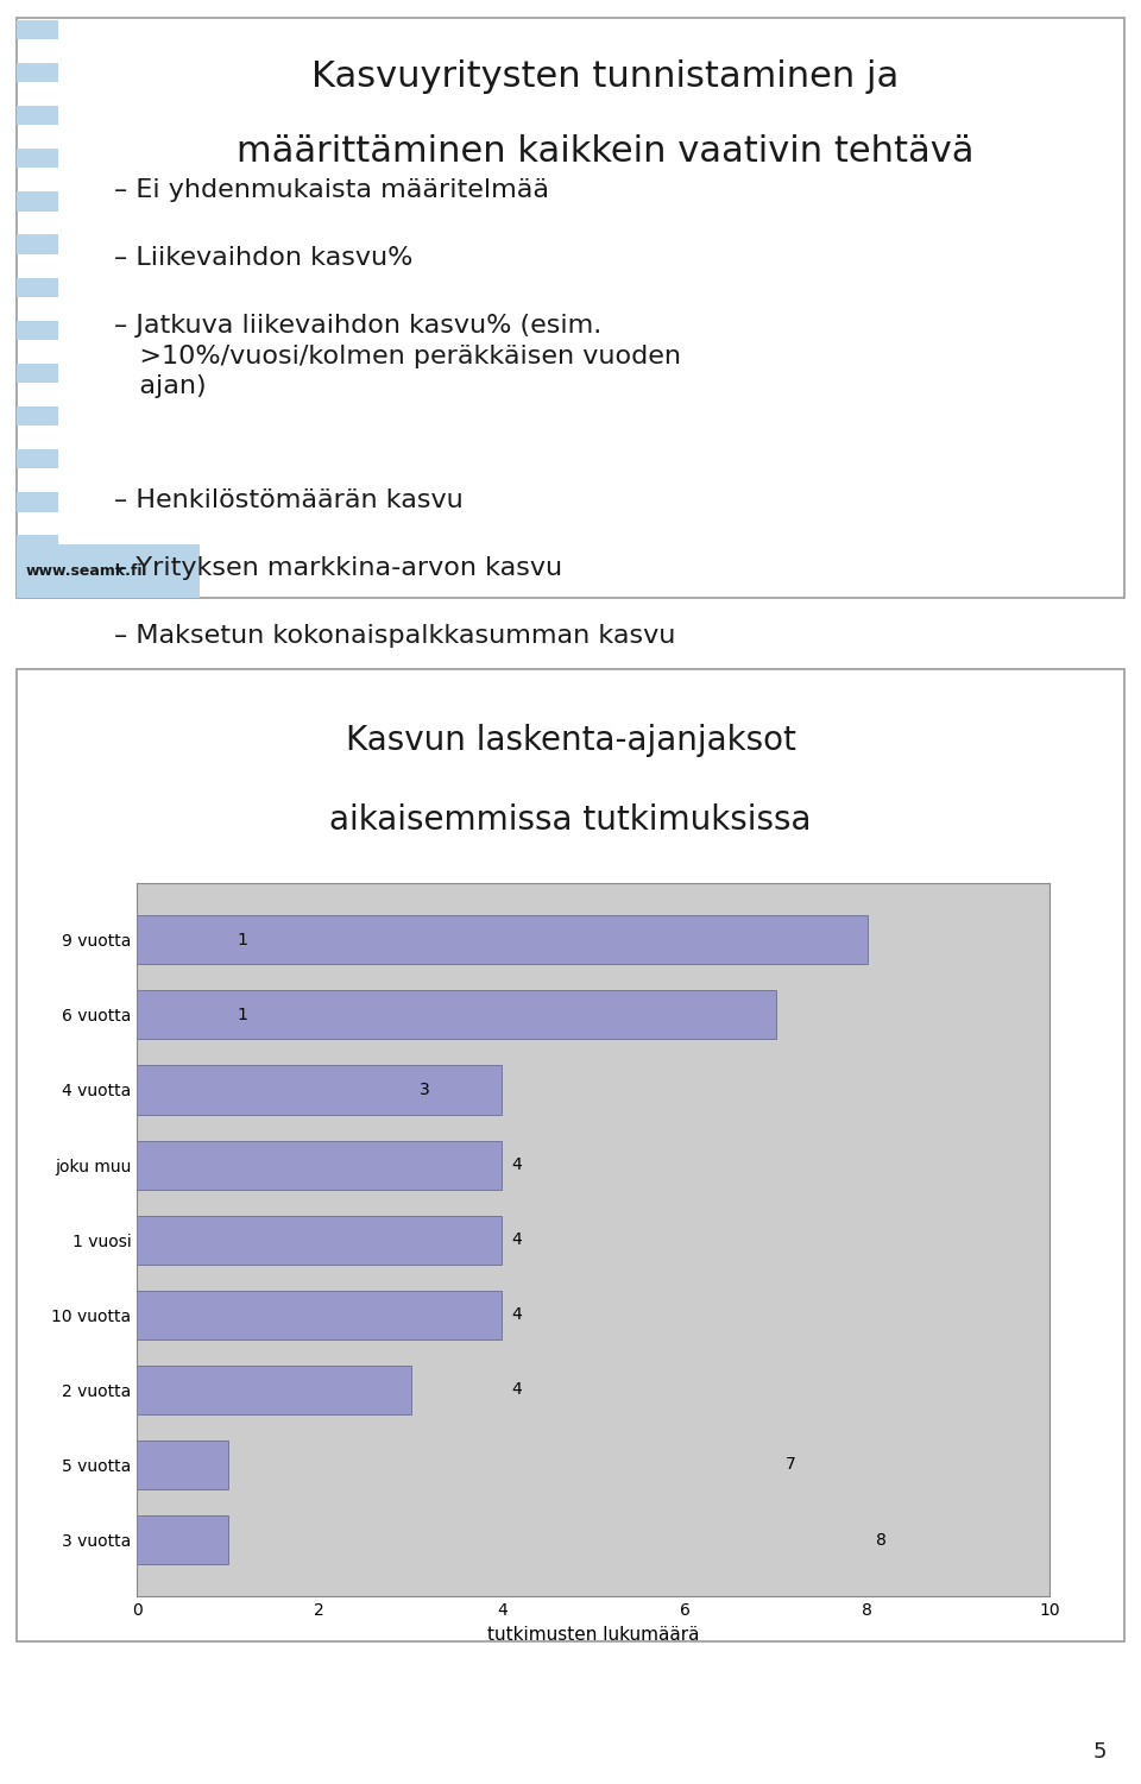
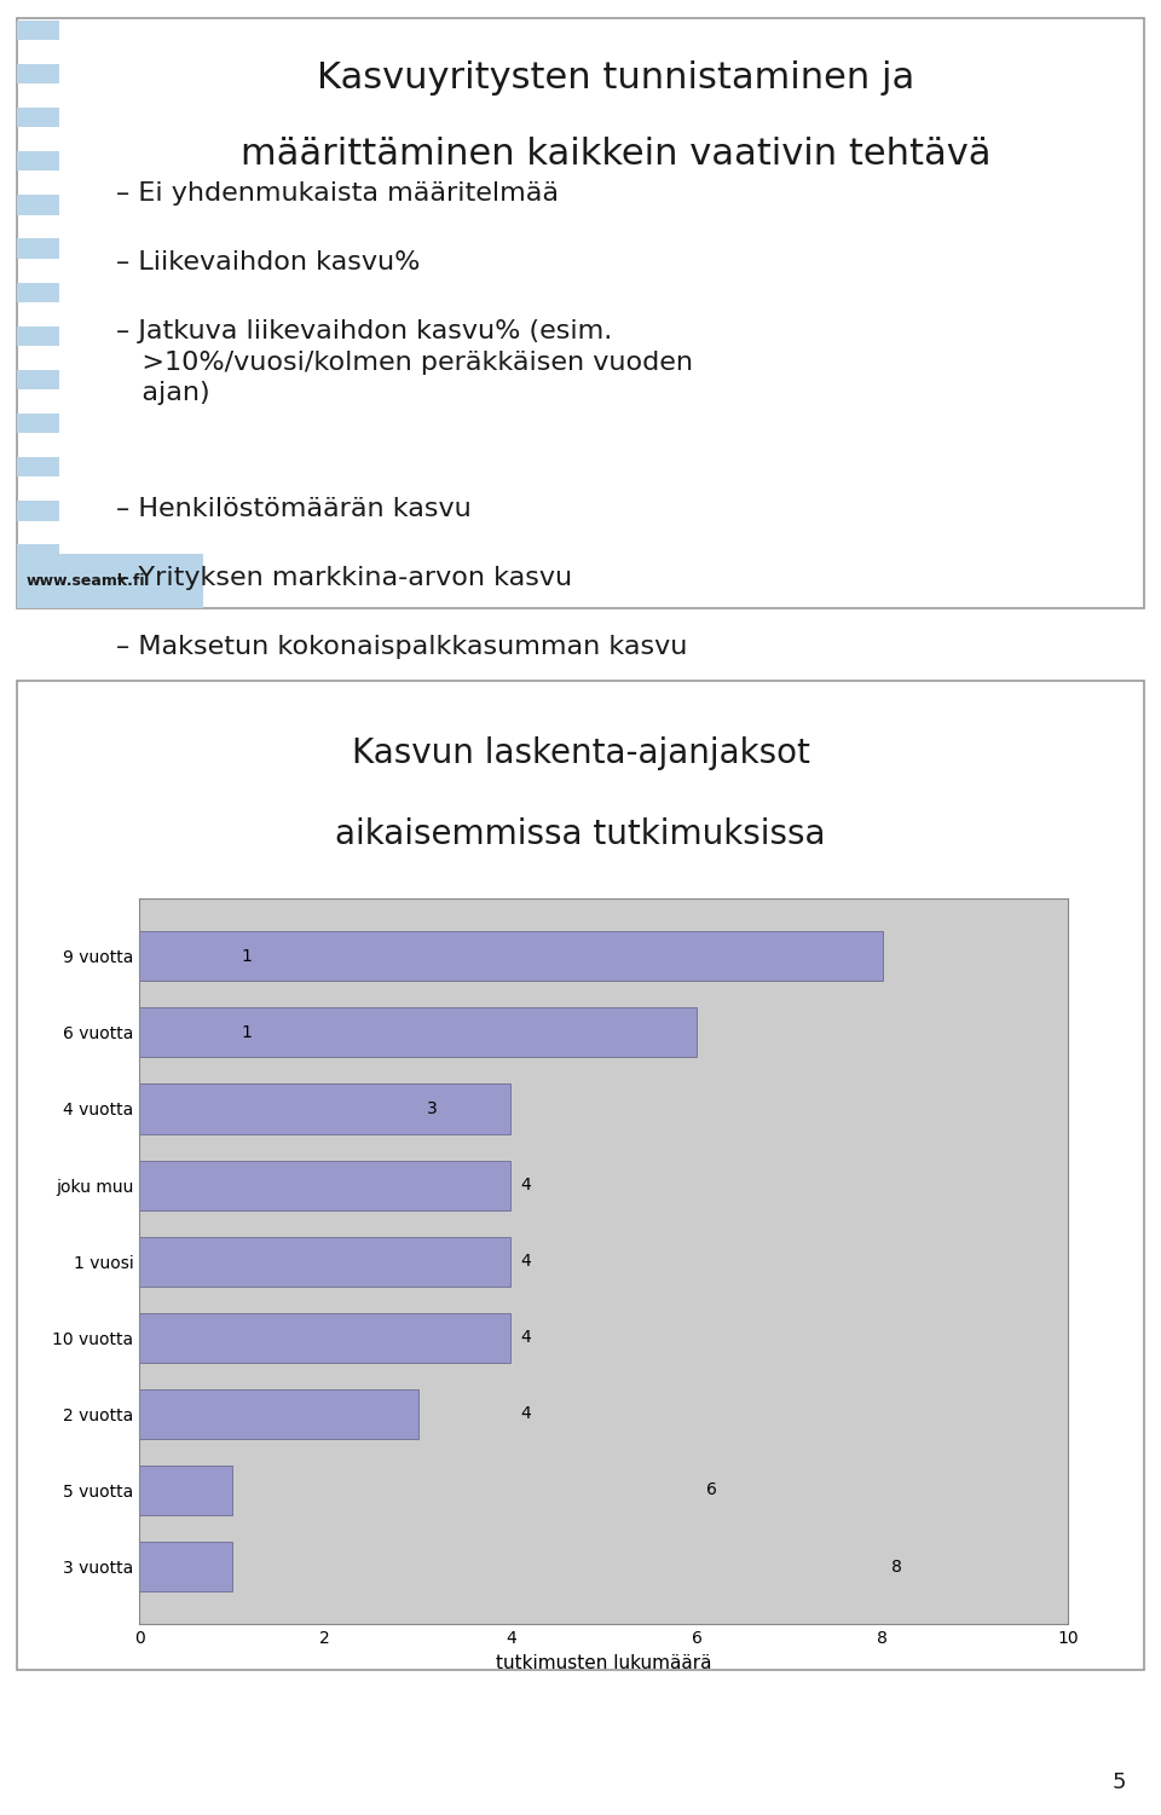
6 vuotta: 7 -> 6
